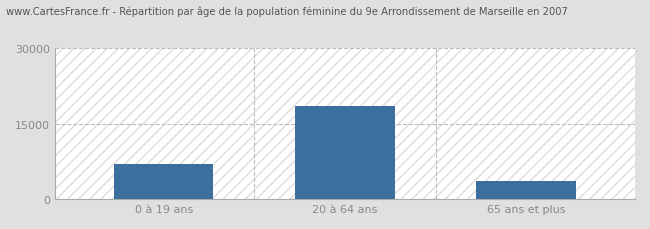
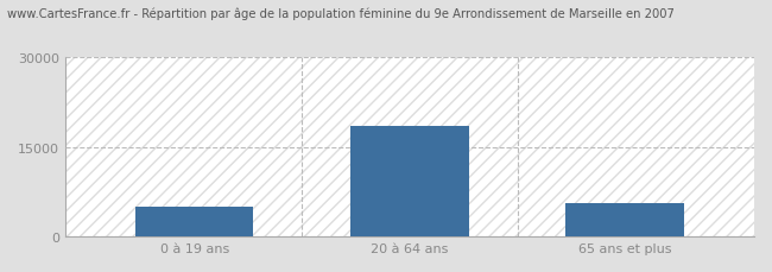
0 à 19 ans: 7000 -> 5000
65 ans et plus: 3600 -> 5500
